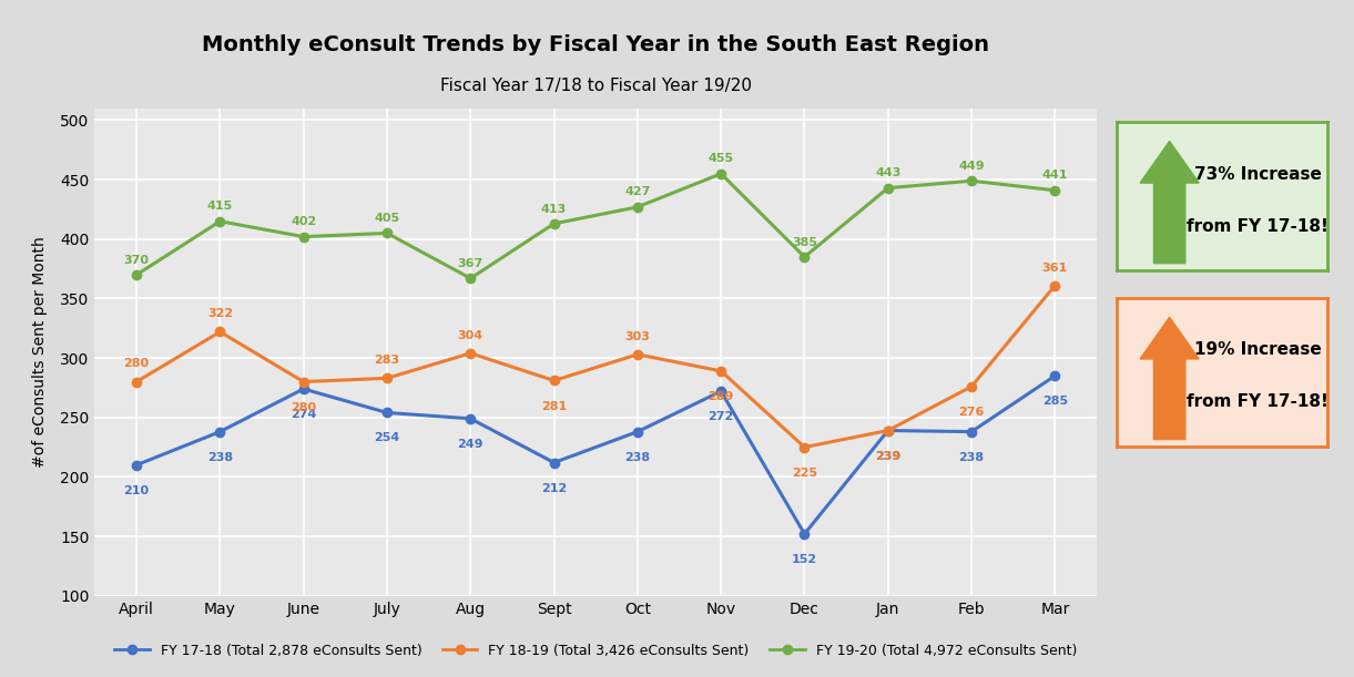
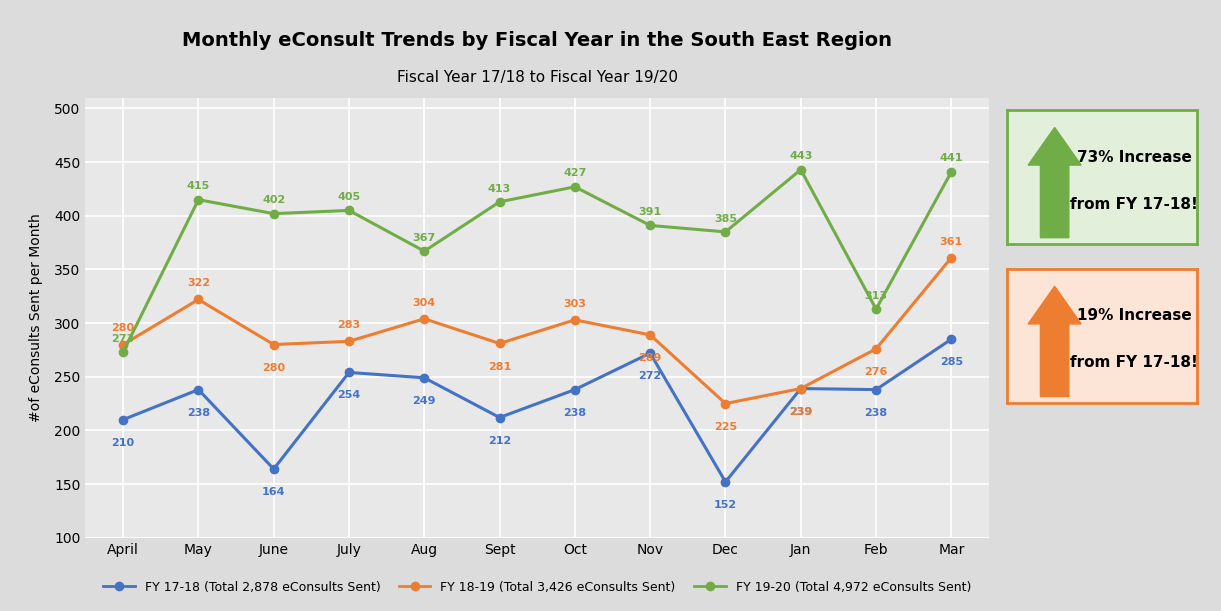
FY 19-20 (Total 4,972 eConsults Sent)/April: 370 -> 273
FY 17-18 (Total 2,878 eConsults Sent)/June: 274 -> 164
FY 19-20 (Total 4,972 eConsults Sent)/Nov: 455 -> 391
FY 19-20 (Total 4,972 eConsults Sent)/Feb: 449 -> 313
